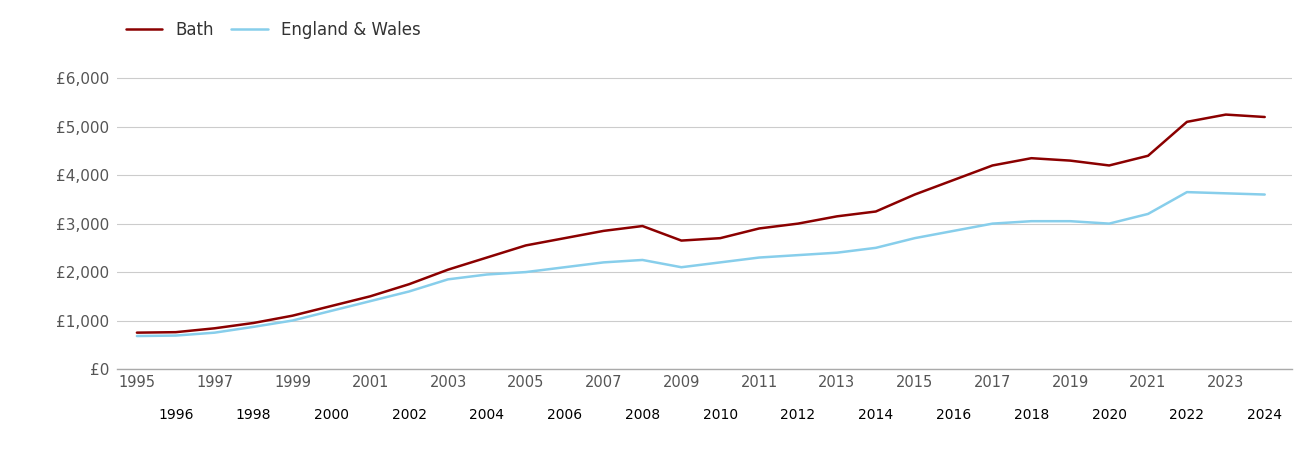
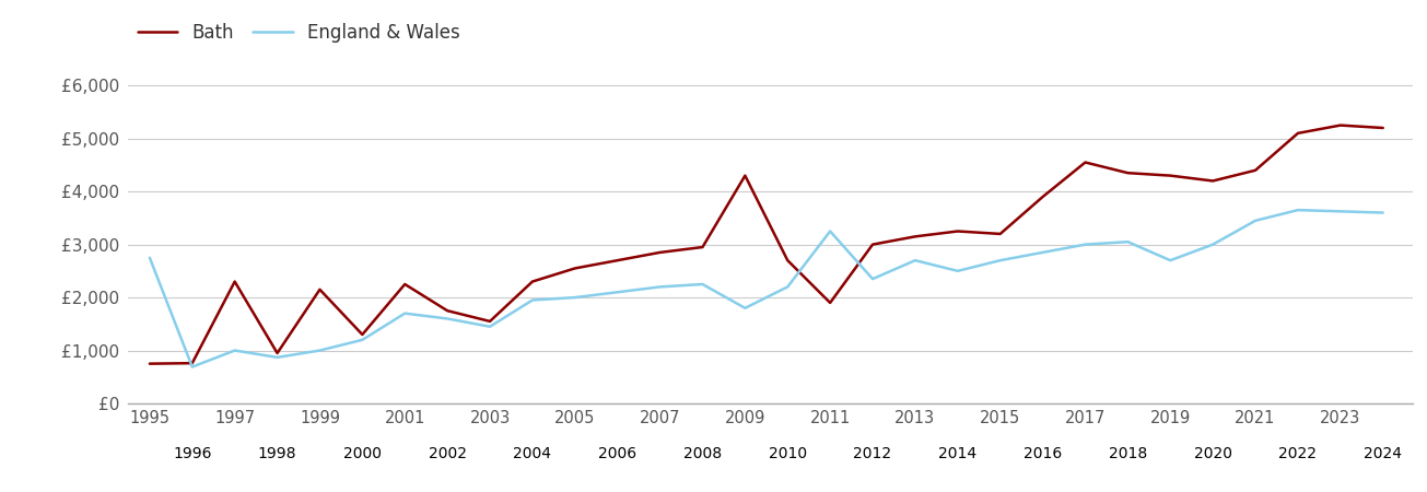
England & Wales/1995: £680 -> £2,750
Bath/1997: £840 -> £2,300
England & Wales/1997: £750 -> £1,000
Bath/1999: £1,100 -> £2,150
Bath/2001: £1,500 -> £2,250
England & Wales/2001: £1,400 -> £1,700
Bath/2003: £2,050 -> £1,550
England & Wales/2003: £1,850 -> £1,450
Bath/2009: £2,650 -> £4,300
England & Wales/2009: £2,100 -> £1,800
Bath/2011: £2,900 -> £1,900
England & Wales/2011: £2,300 -> £3,250
England & Wales/2013: £2,400 -> £2,700
Bath/2015: £3,600 -> £3,200
Bath/2017: £4,200 -> £4,550
England & Wales/2019: £3,050 -> £2,700
England & Wales/2021: £3,200 -> £3,450
